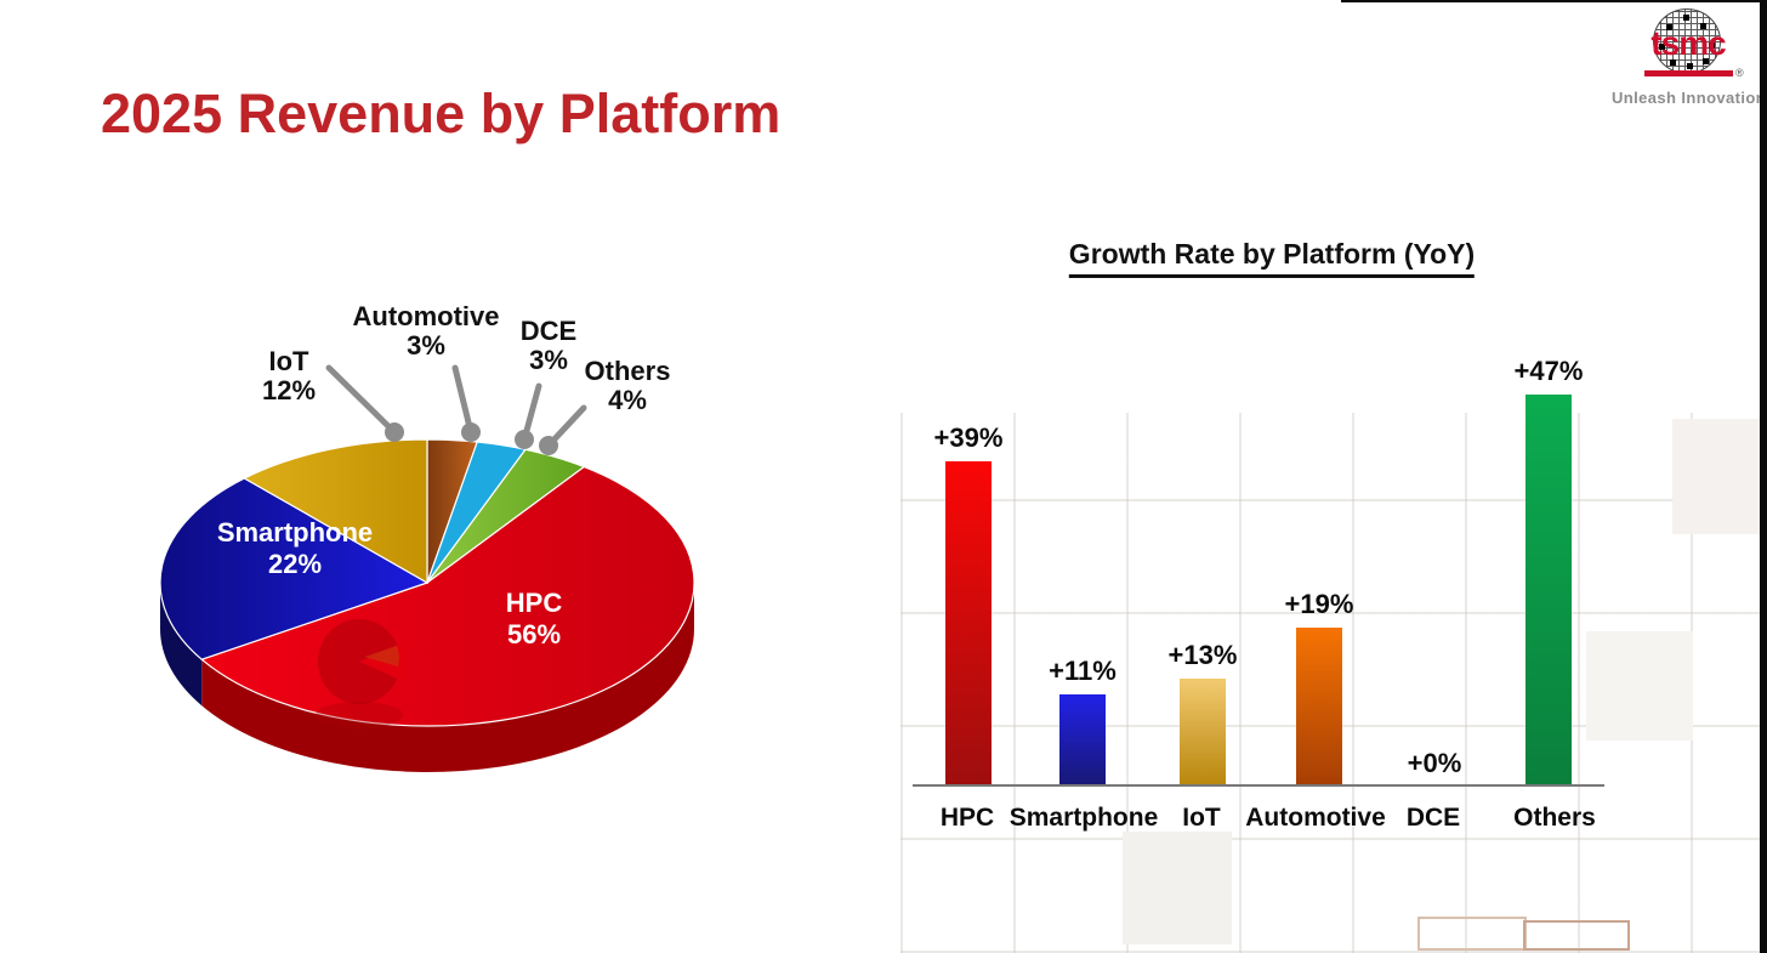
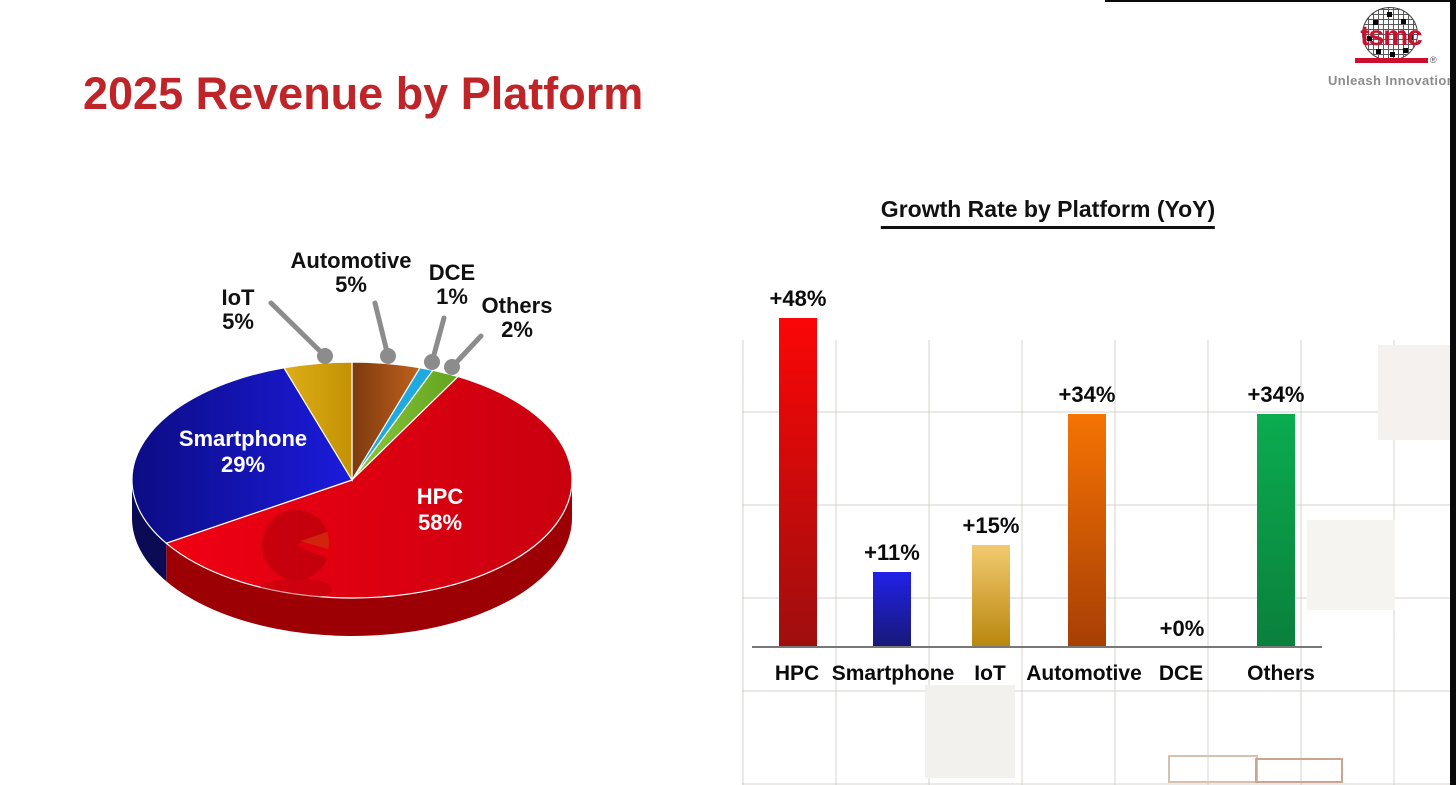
2025 Revenue by Platform/Automotive: 3% -> 5%
2025 Revenue by Platform/DCE: 3% -> 1%
2025 Revenue by Platform/Others: 4% -> 2%
2025 Revenue by Platform/HPC: 56% -> 58%
2025 Revenue by Platform/Smartphone: 22% -> 29%
2025 Revenue by Platform/IoT: 12% -> 5%
Growth Rate by Platform (YoY)/HPC: +39% -> +48%
Growth Rate by Platform (YoY)/IoT: +13% -> +15%
Growth Rate by Platform (YoY)/Automotive: +19% -> +34%
Growth Rate by Platform (YoY)/Others: +47% -> +34%
